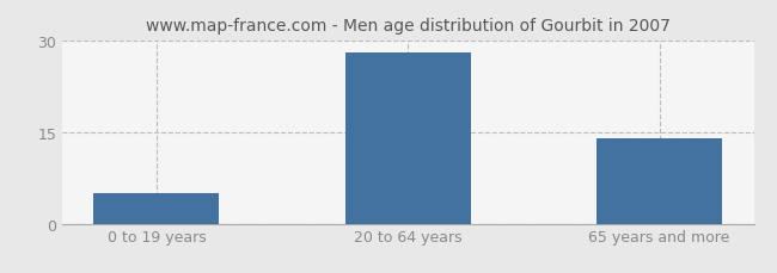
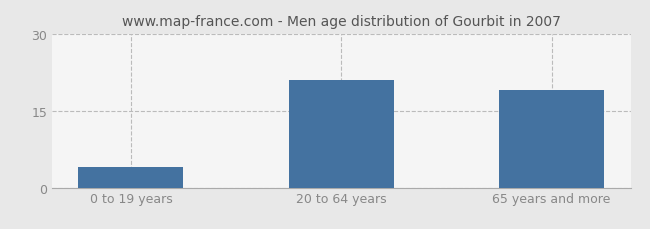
0 to 19 years: 5 -> 4
20 to 64 years: 28 -> 21
65 years and more: 14 -> 19
